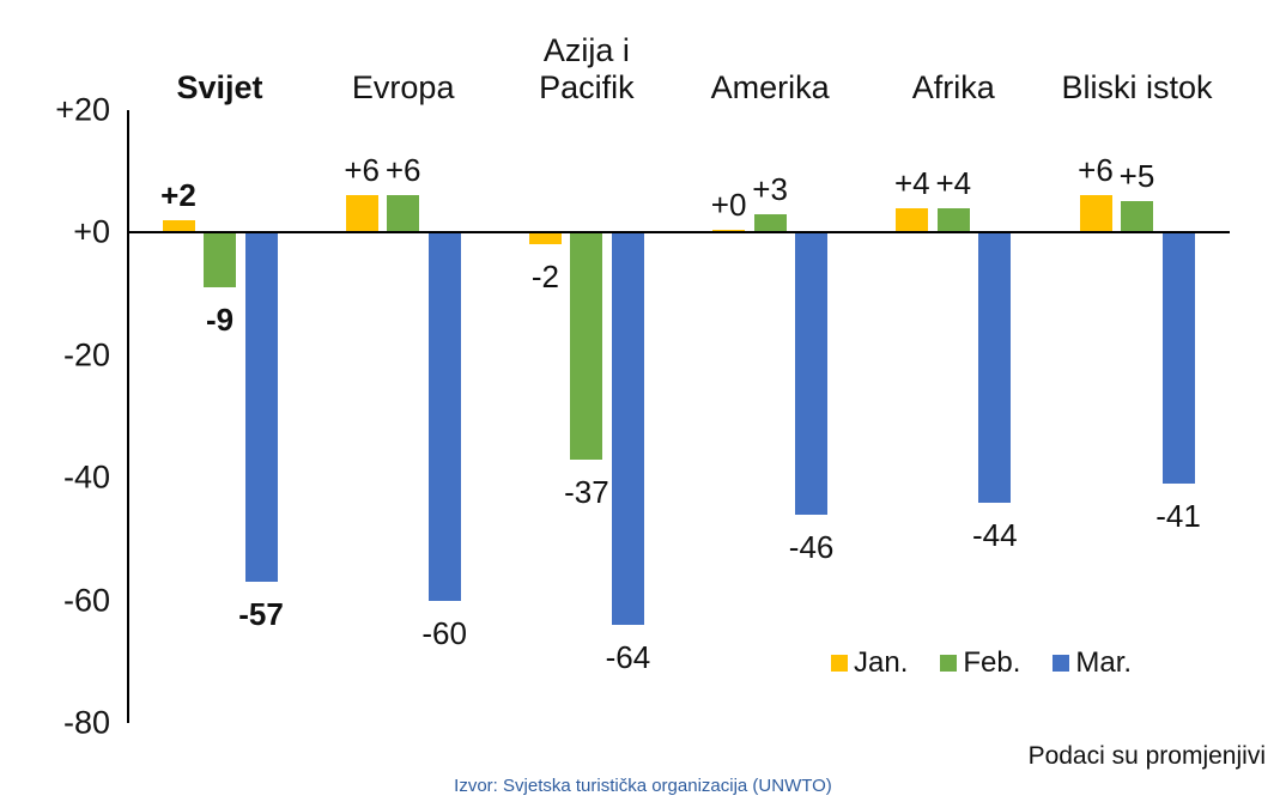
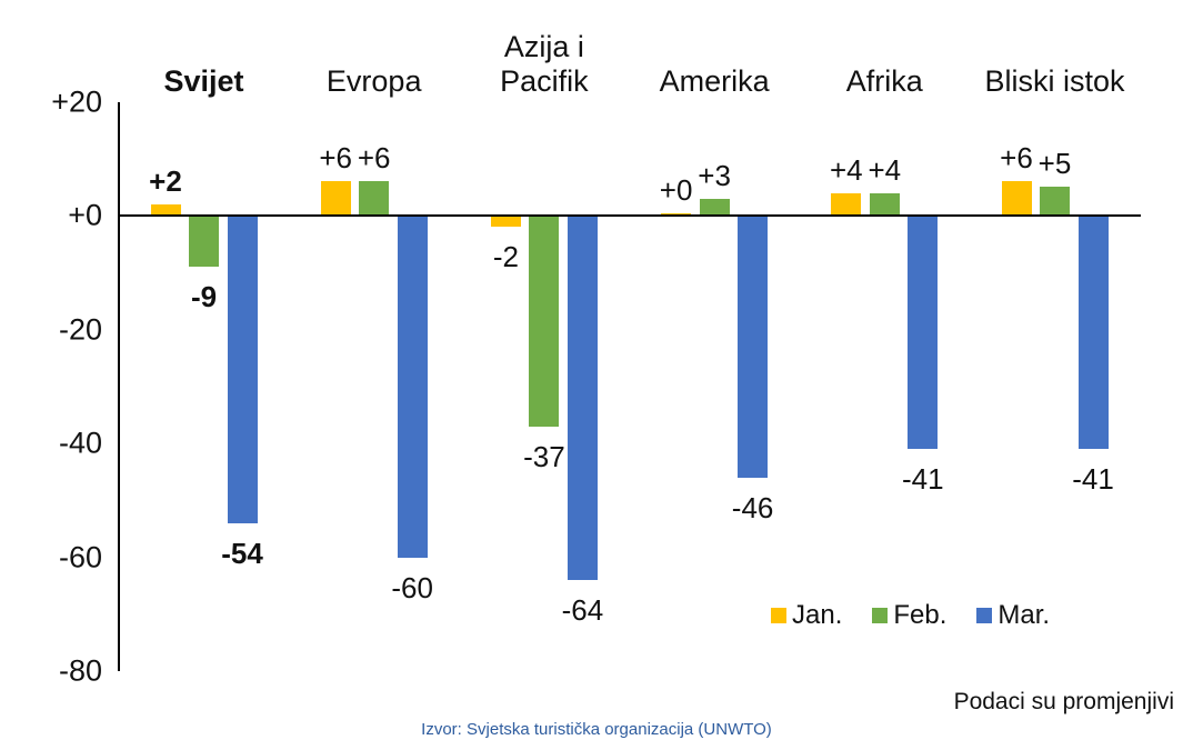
Mar./Svijet: -57 -> -54
Mar./Afrika: -44 -> -41
